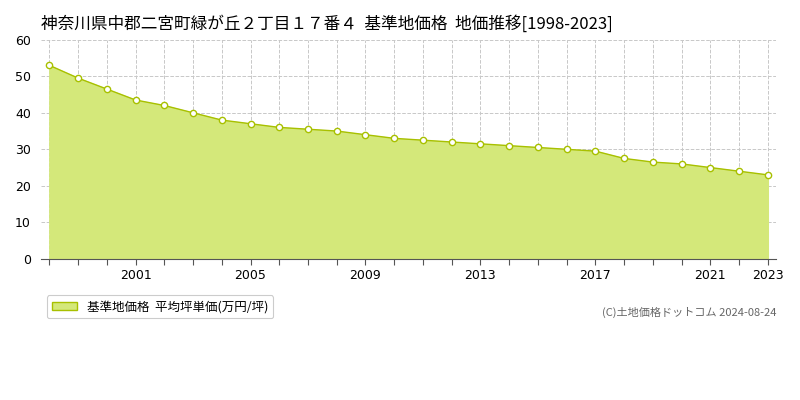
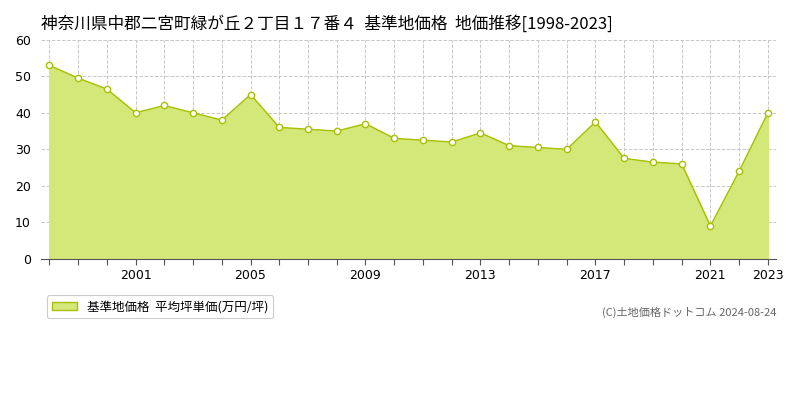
2001: 43.5 -> 40.0
2005: 37.0 -> 45.0
2009: 34.0 -> 37.0
2013: 31.5 -> 34.5
2017: 29.5 -> 37.5
2021: 25.0 -> 9.0
2023: 23.0 -> 40.0
